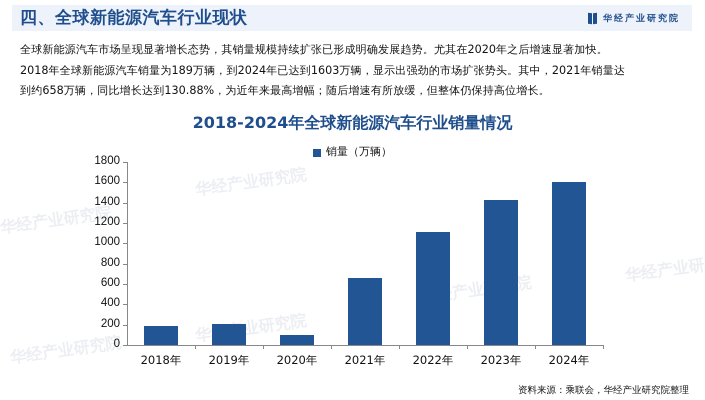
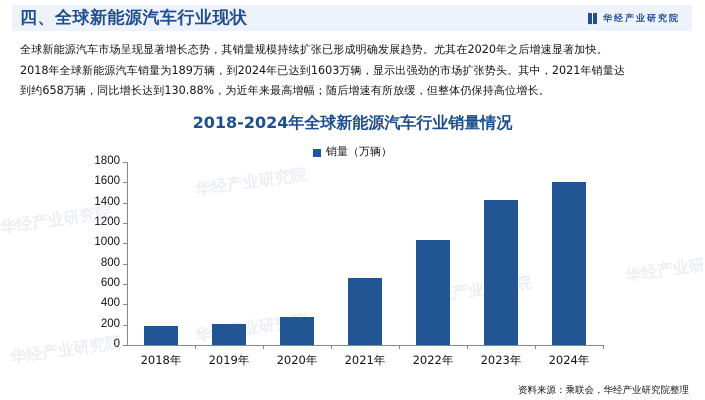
2020年: 100 -> 280
2022年: 1110 -> 1030
